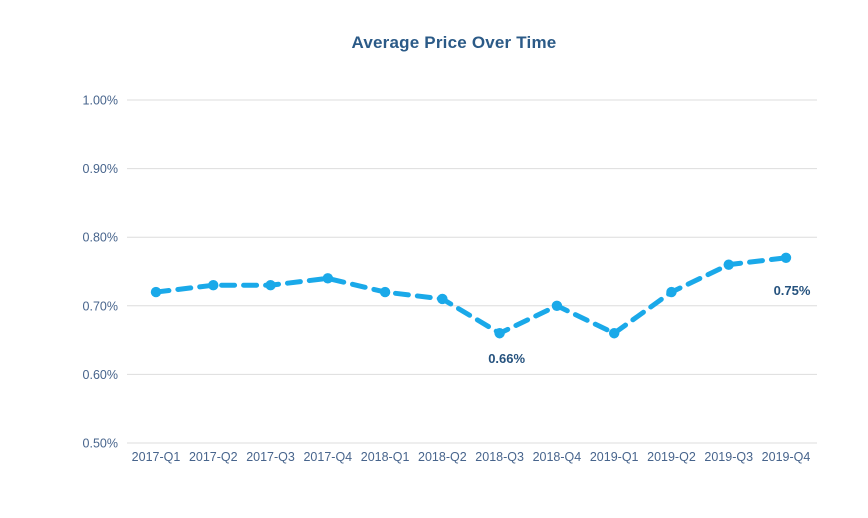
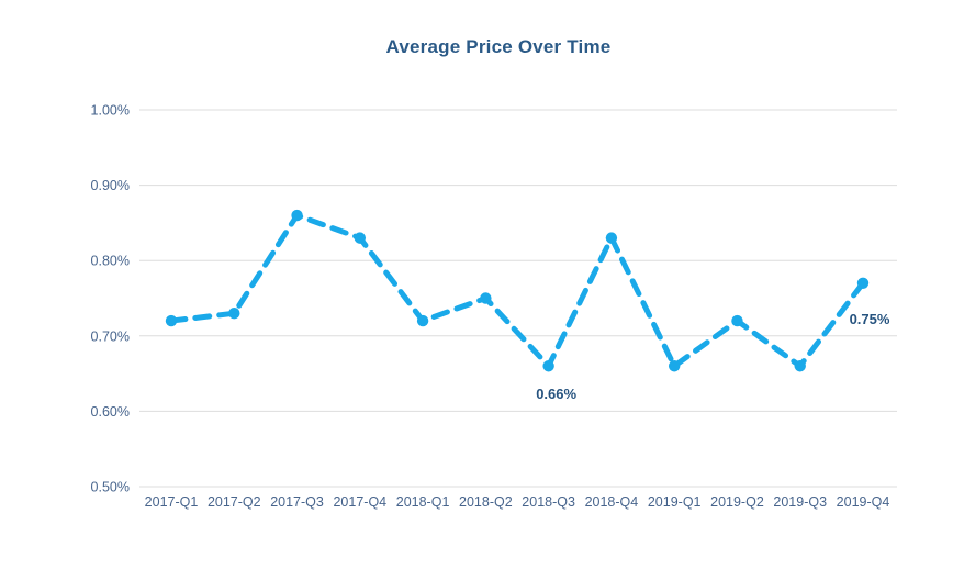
2017-Q3: 0.73% -> 0.86%
2017-Q4: 0.74% -> 0.83%
2018-Q2: 0.71% -> 0.75%
2018-Q4: 0.70% -> 0.83%
2019-Q3: 0.76% -> 0.66%
